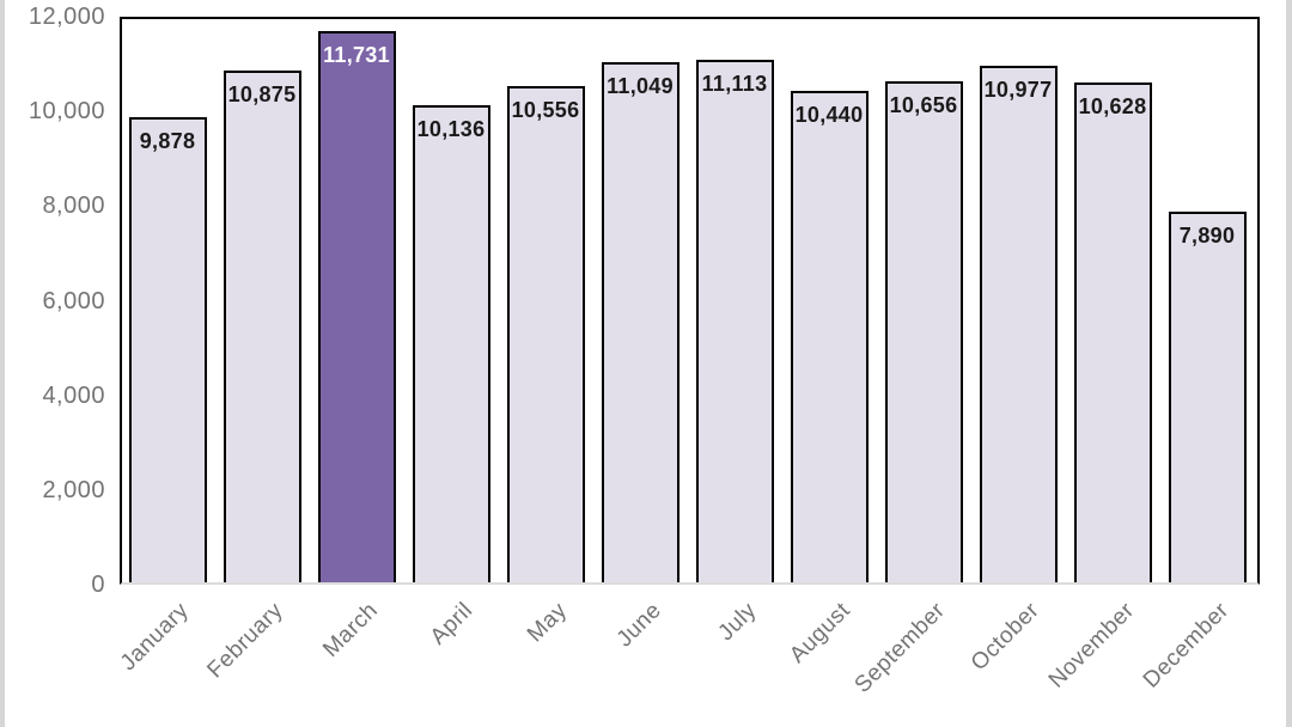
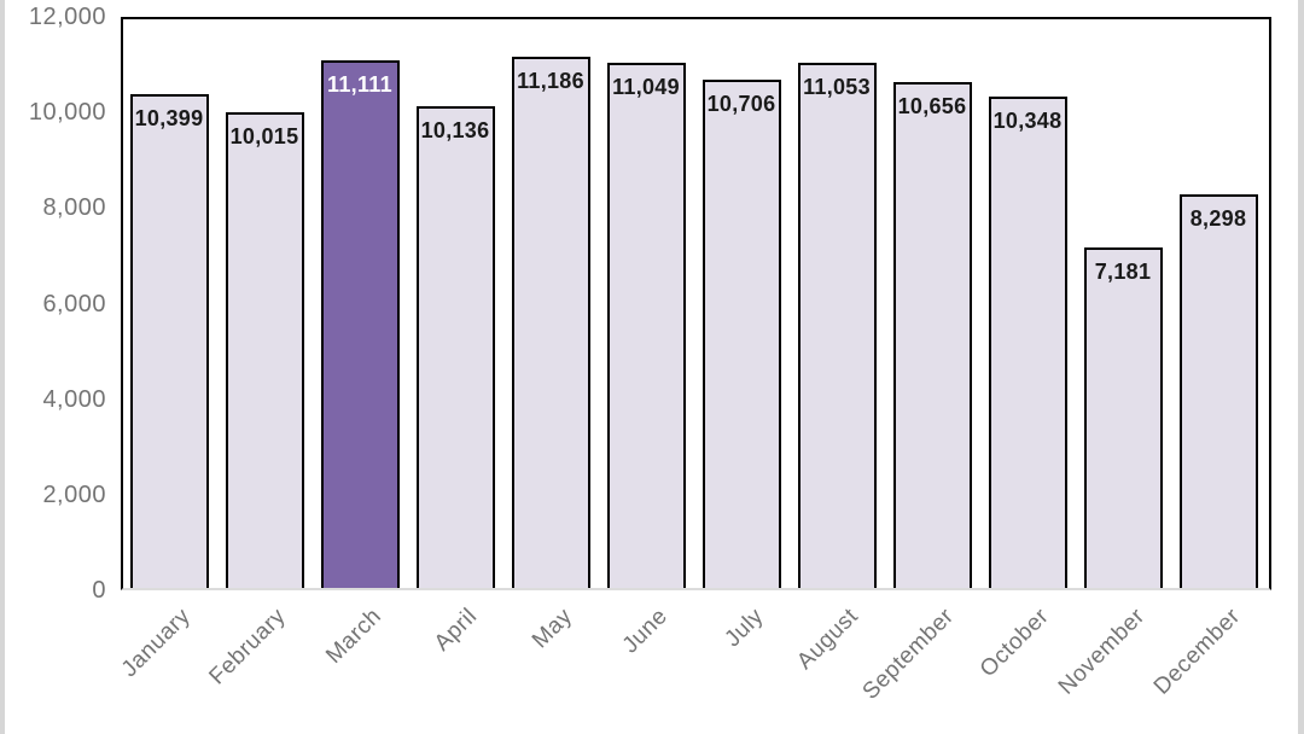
January: 9,878 -> 10,399
February: 10,875 -> 10,015
March: 11,731 -> 11,111
May: 10,556 -> 11,186
July: 11,113 -> 10,706
August: 10,440 -> 11,053
October: 10,977 -> 10,348
November: 10,628 -> 7,181
December: 7,890 -> 8,298
